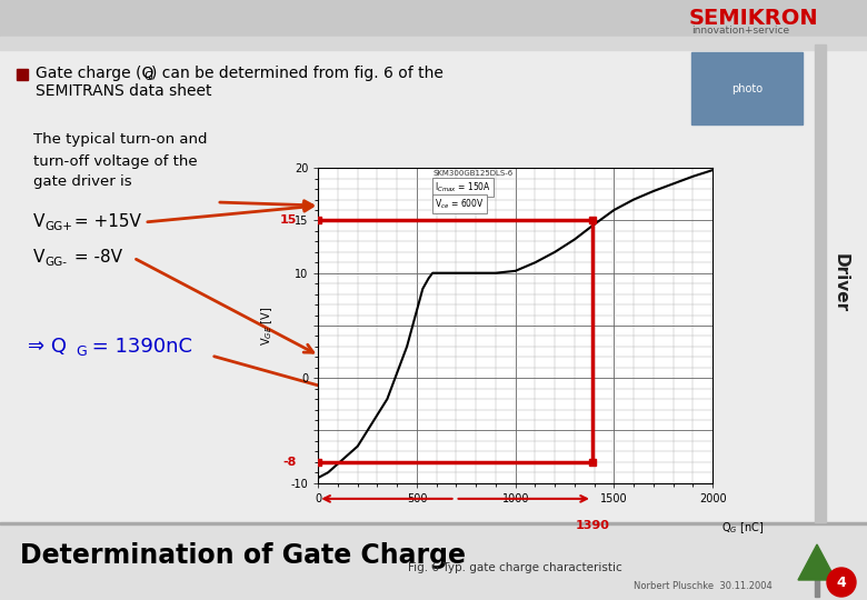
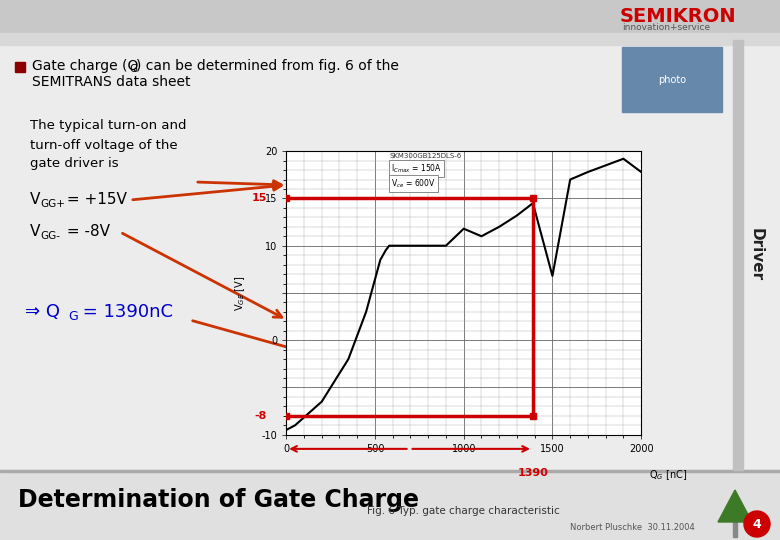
1000: 10.2 -> 11.8
1500: 16.0 -> 6.8
2000: 19.8 -> 17.8
